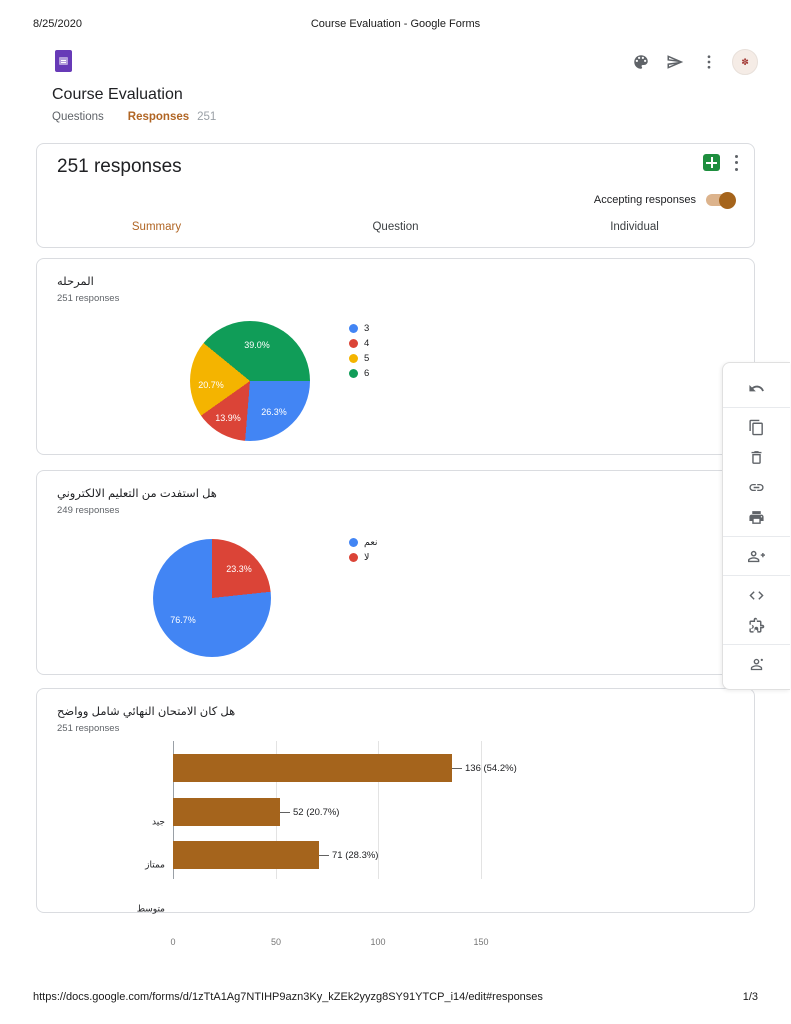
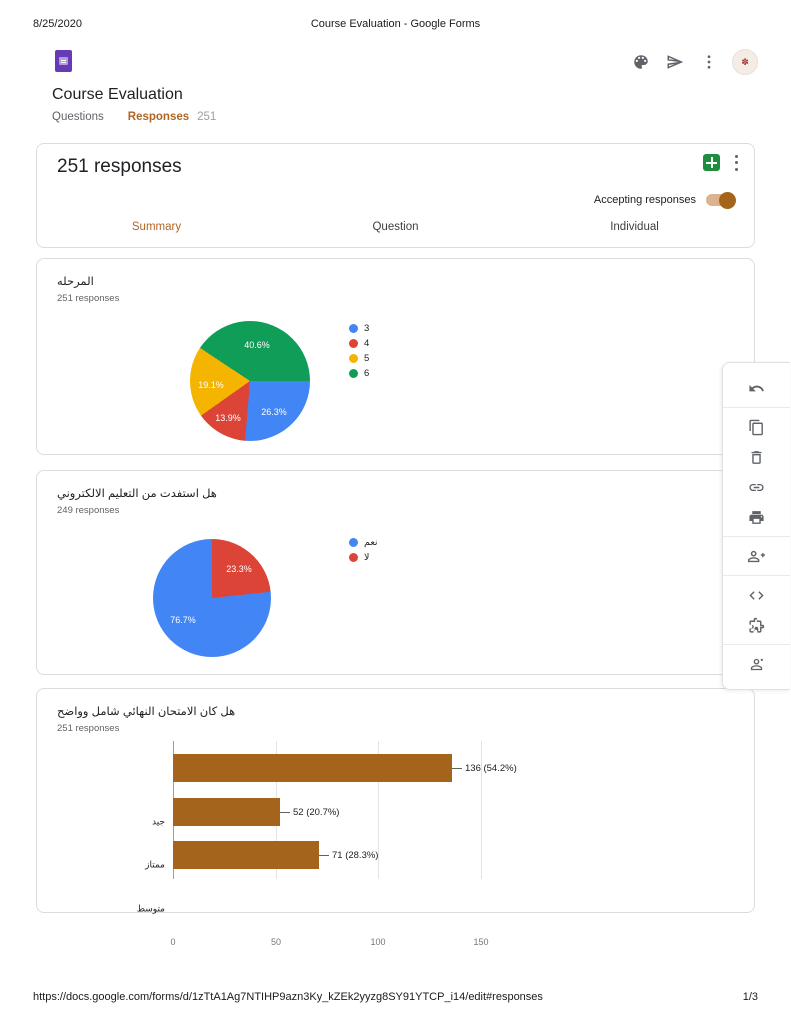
المرحله/5: 20.7% -> 19.1%
المرحله/6: 39.0% -> 40.6%
